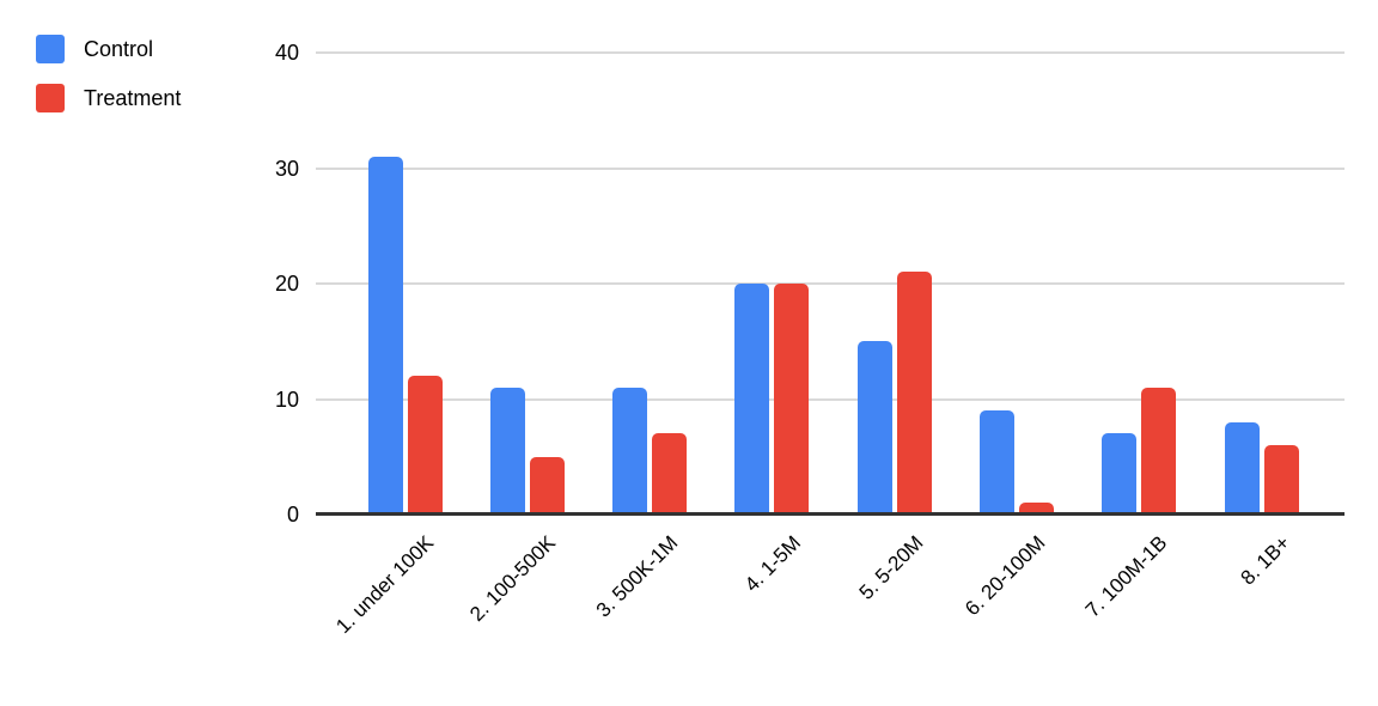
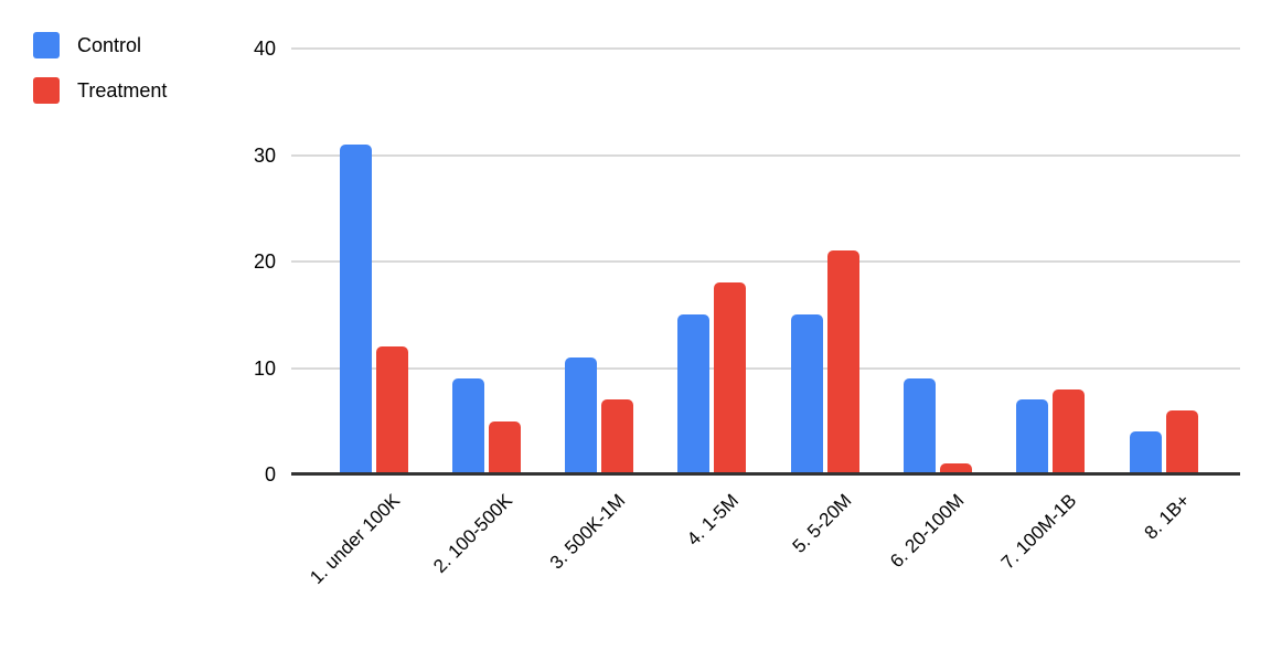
Control/2. 100-500K: 11 -> 9
Control/4. 1-5M: 20 -> 15
Treatment/4. 1-5M: 20 -> 18
Treatment/7. 100M-1B: 11 -> 8
Control/8. 1B+: 8 -> 4
